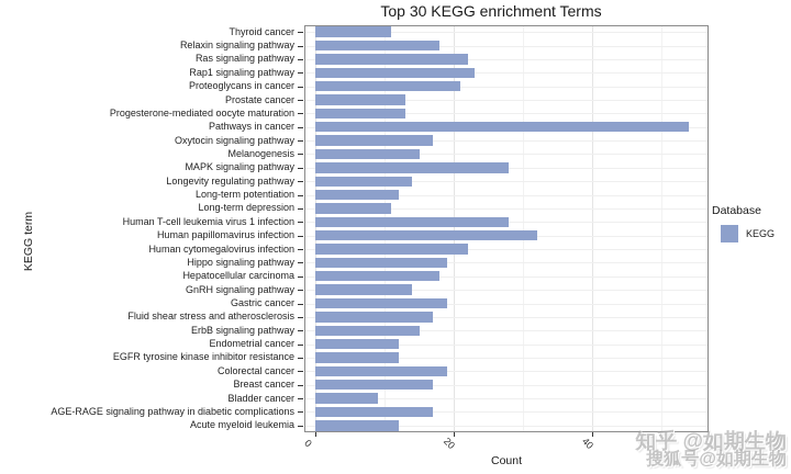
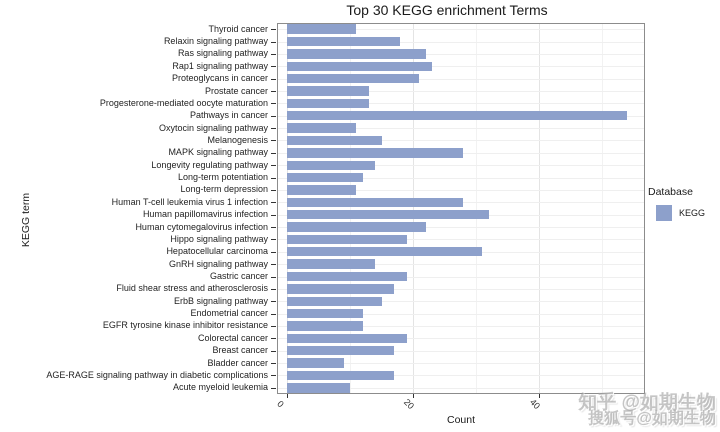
Oxytocin signaling pathway: 17 -> 11
Hepatocellular carcinoma: 18 -> 31
Acute myeloid leukemia: 12 -> 10
